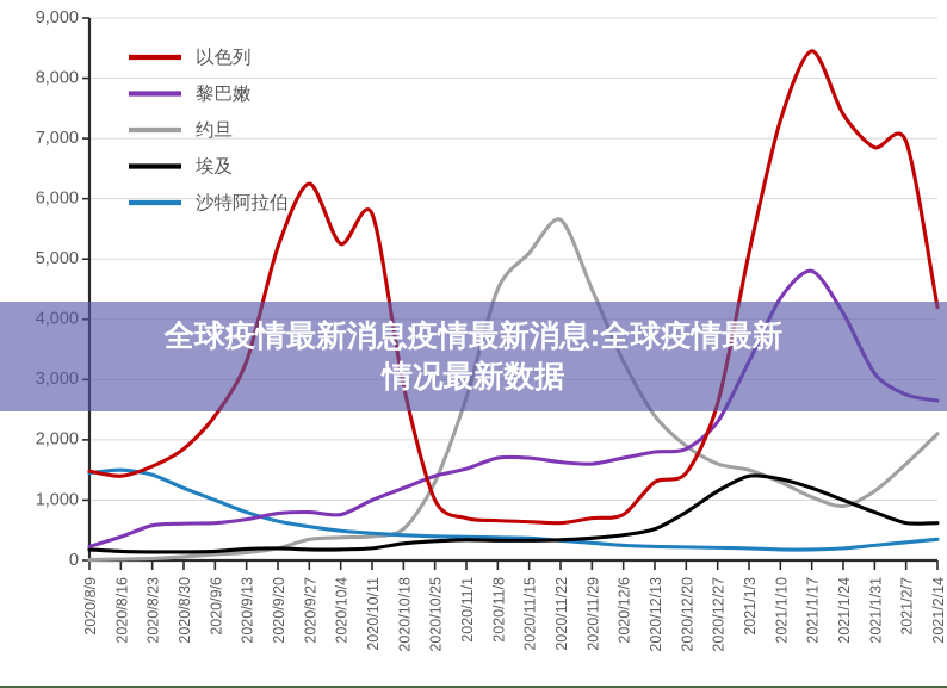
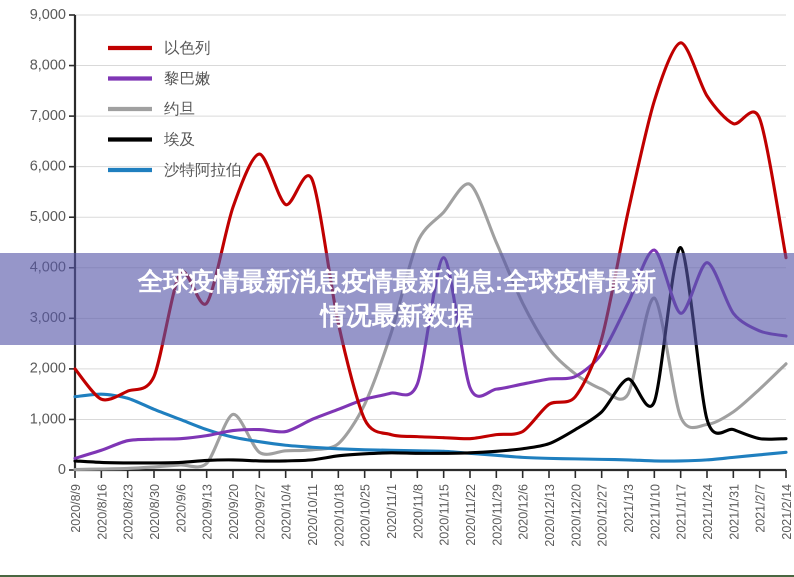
以色列/2020/8/9: 1500 -> 2000
以色列/2020/9/6: 2400 -> 3900
约旦/2020/9/20: 200 -> 1100
黎巴嫩/2020/11/15: 1700 -> 4200
埃及/2021/1/3: 1400 -> 1800
约旦/2021/1/10: 1300 -> 3400
黎巴嫩/2021/1/17: 4800 -> 3100
埃及/2021/1/17: 1200 -> 4400
